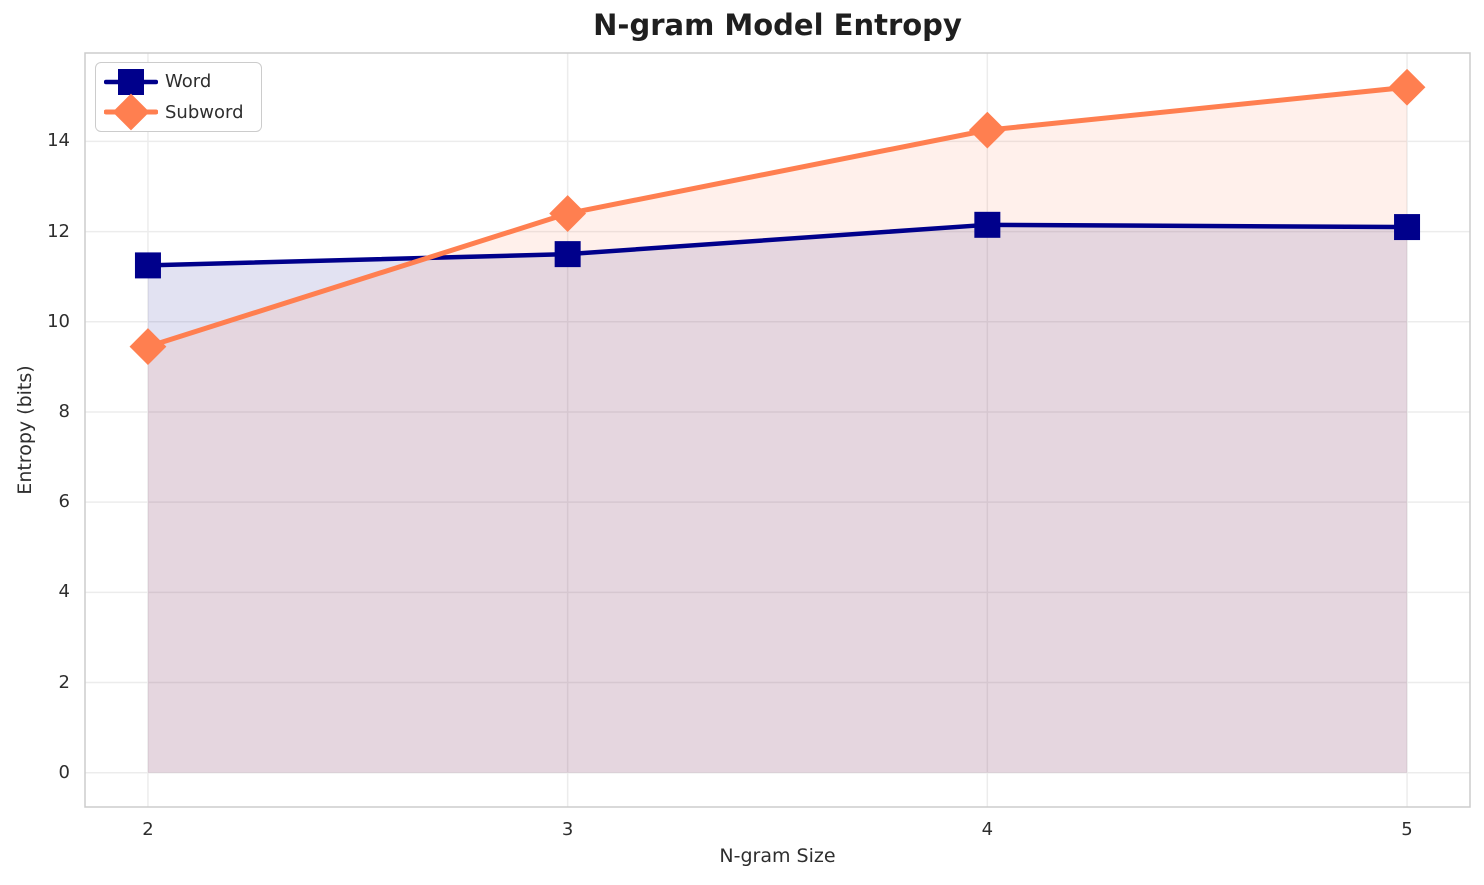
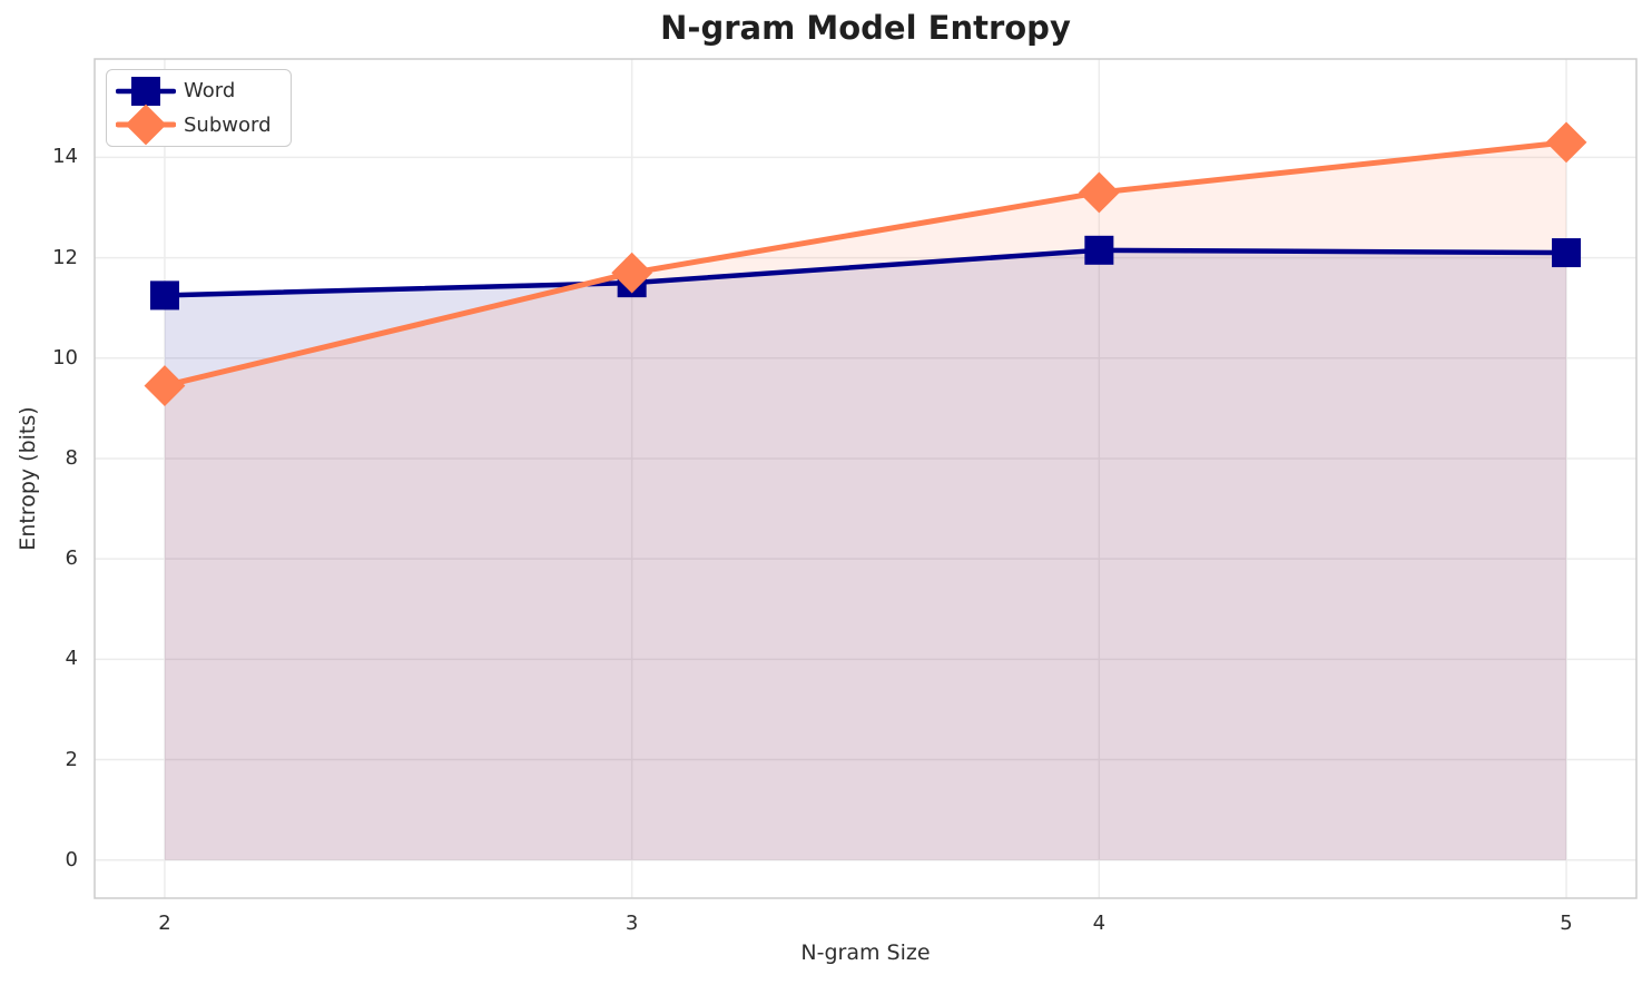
Subword/3: 12.4 -> 11.7
Subword/4: 14.2 -> 13.3
Subword/5: 15.2 -> 14.3
